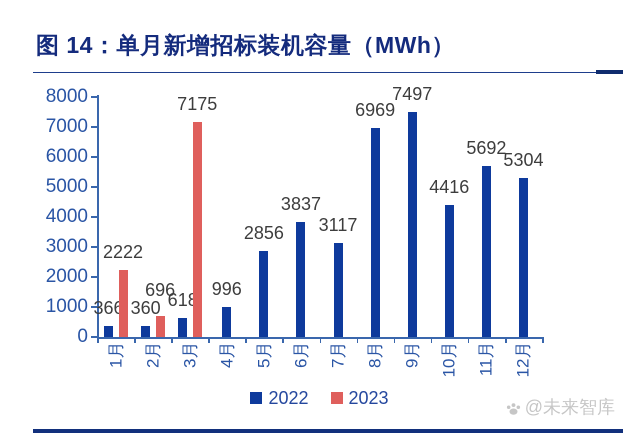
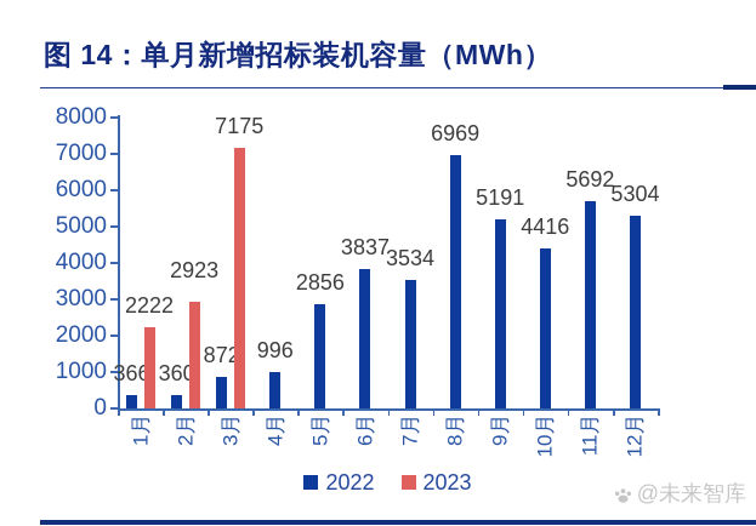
2023/2月: 696 -> 2923
2022/3月: 618 -> 872
2022/7月: 3117 -> 3534
2022/9月: 7497 -> 5191
